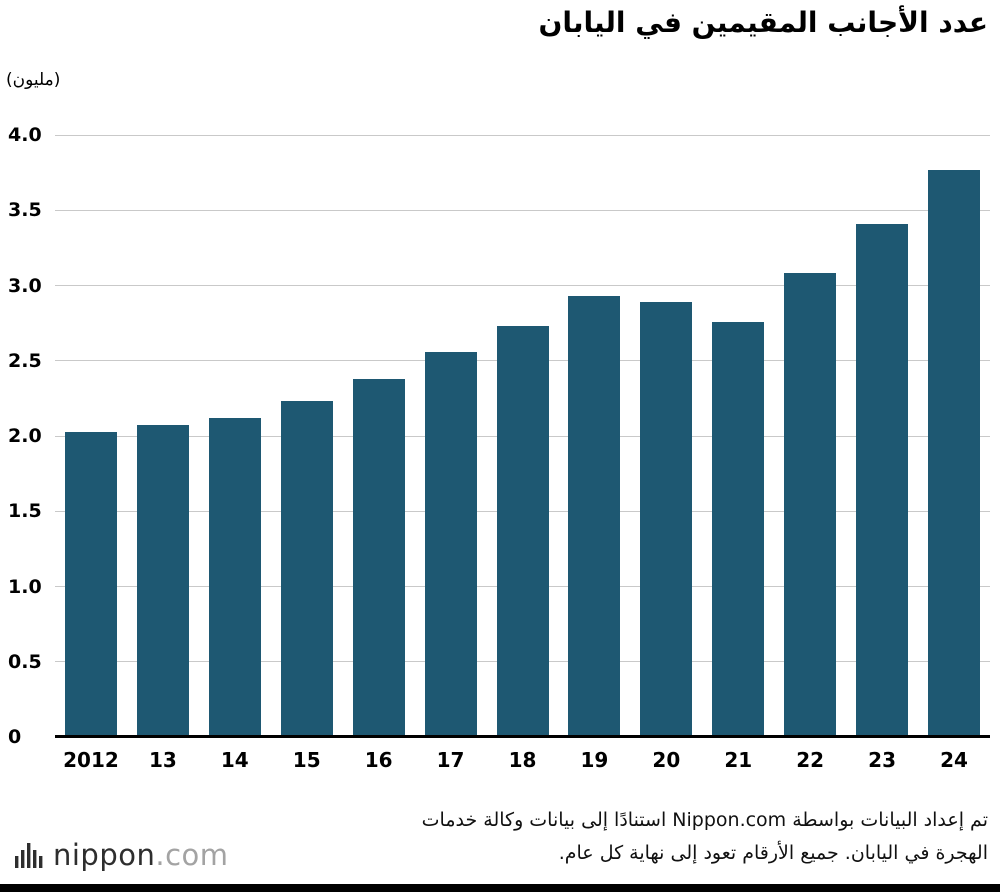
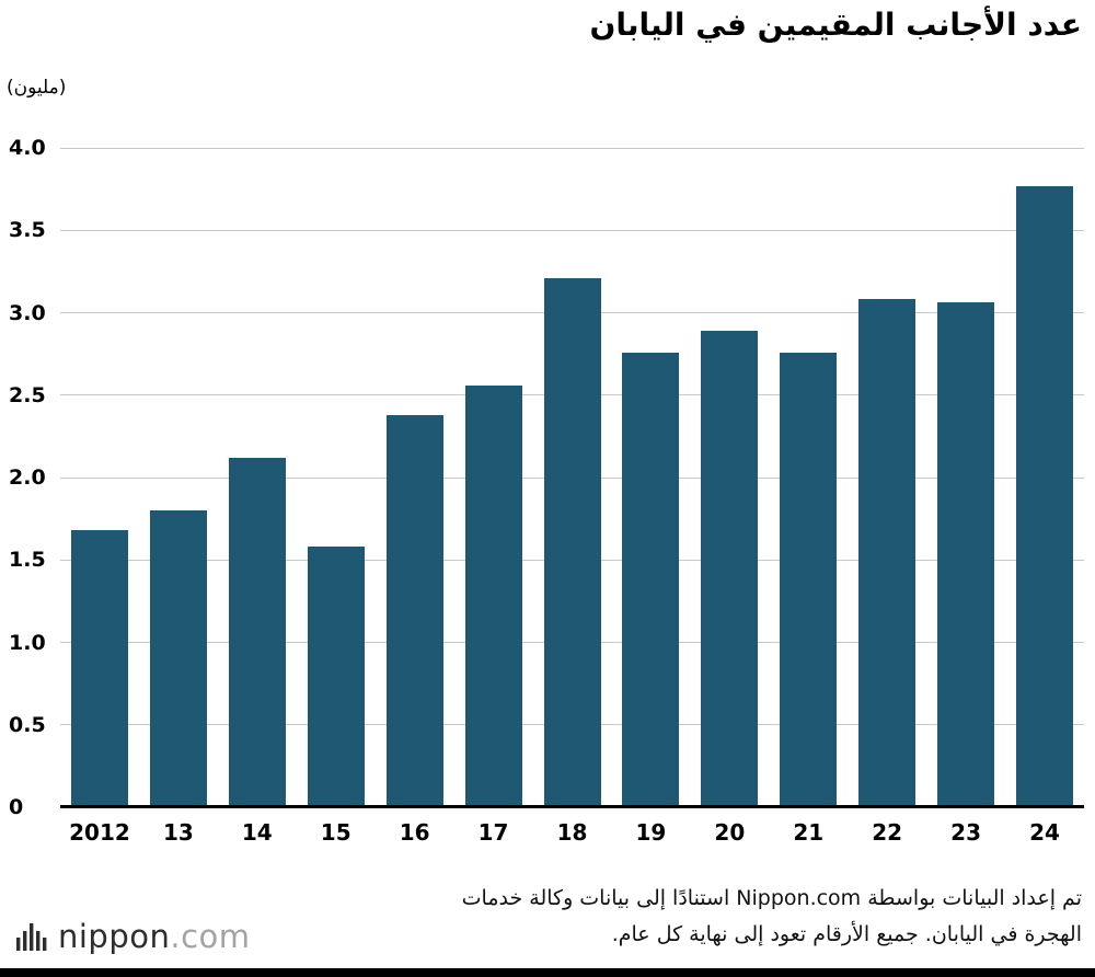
2012: 2.03 -> 1.68
13: 2.07 -> 1.80
15: 2.23 -> 1.58
18: 2.73 -> 3.21
19: 2.93 -> 2.76
23: 3.41 -> 3.06
